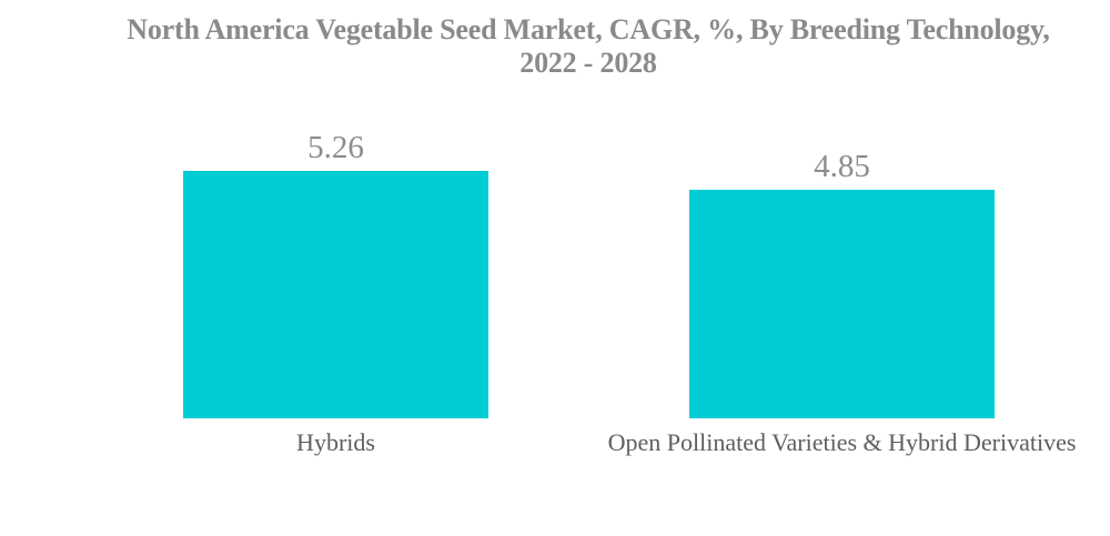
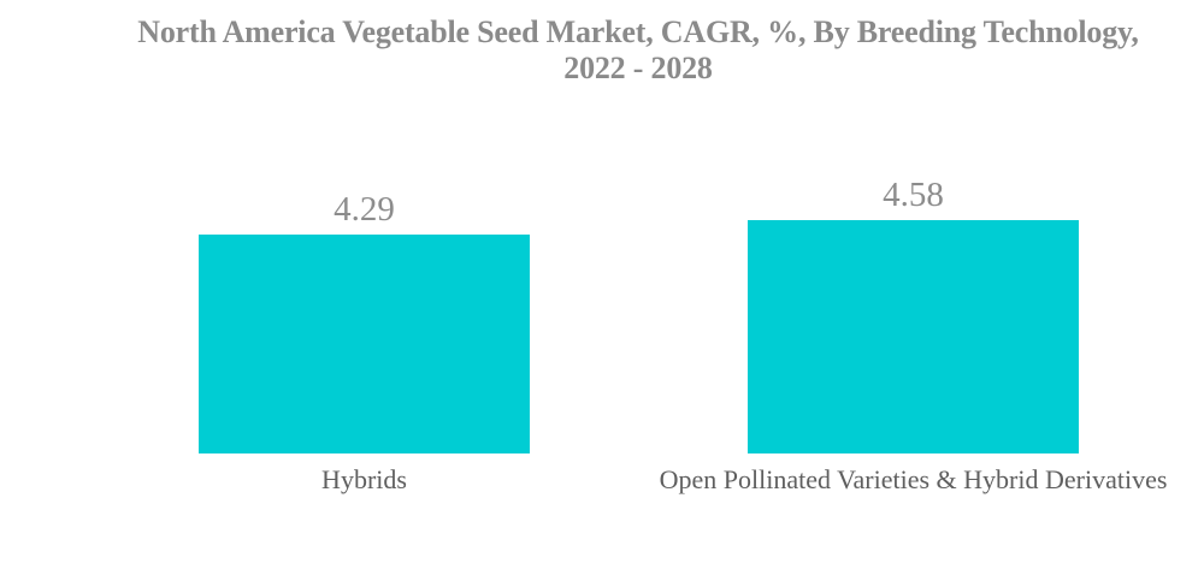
Hybrids: 5.26 -> 4.29
Open Pollinated Varieties & Hybrid Derivatives: 4.85 -> 4.58
